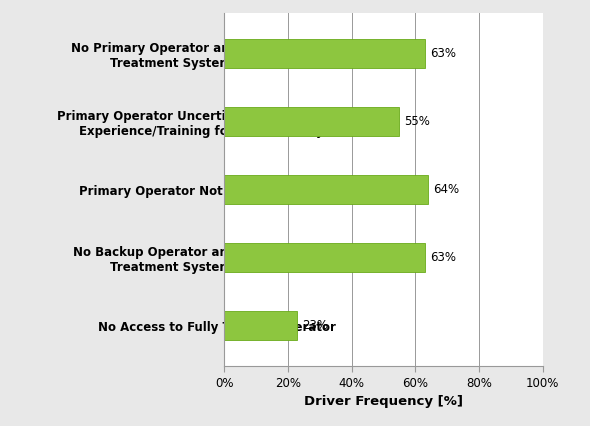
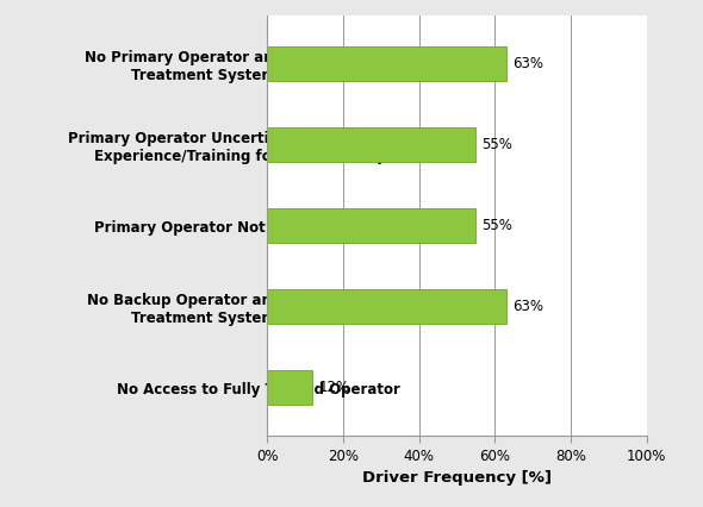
Primary Operator Not Enrolled In Training: 64% -> 55%
No Access to Fully Trained Operator: 23% -> 12%
